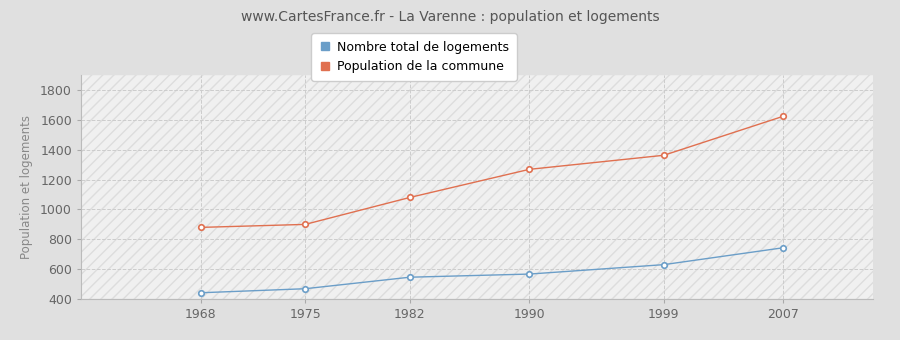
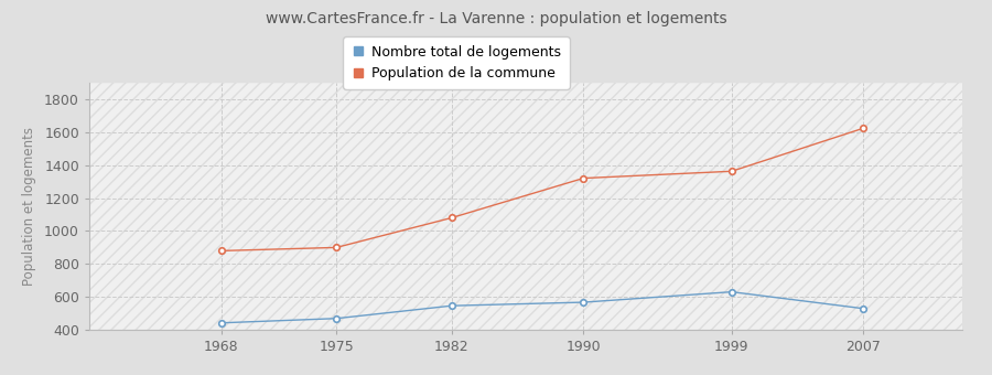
Population de la commune/1990: 1270 -> 1320
Nombre total de logements/2007: 740 -> 530
